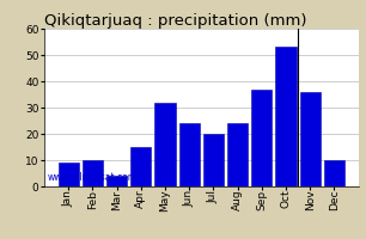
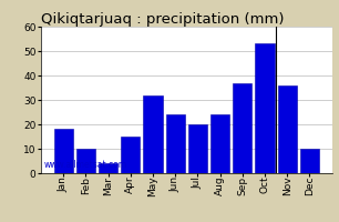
Jan: 9 -> 18
